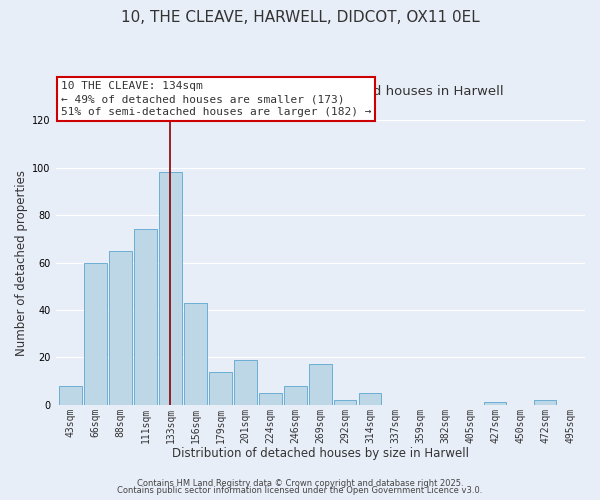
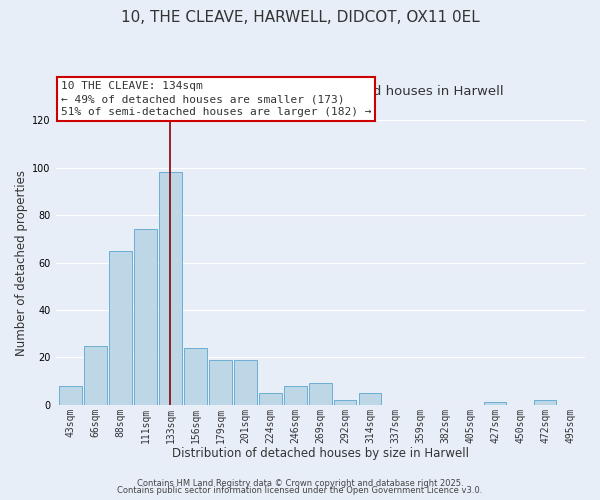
66sqm: 60 -> 25
156sqm: 43 -> 24
179sqm: 14 -> 19
269sqm: 17 -> 9
